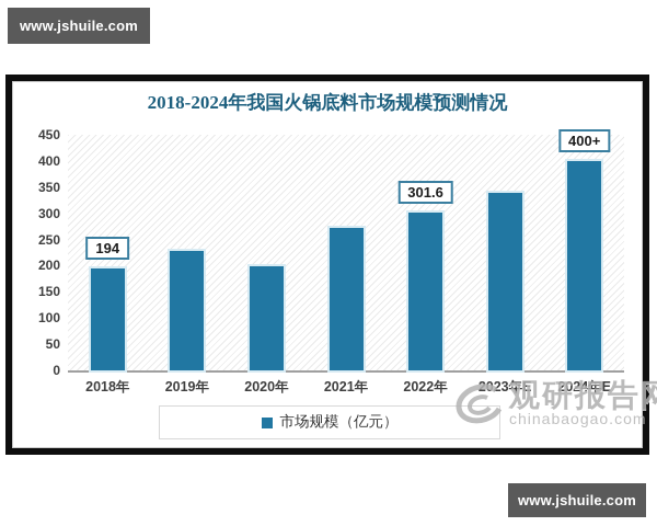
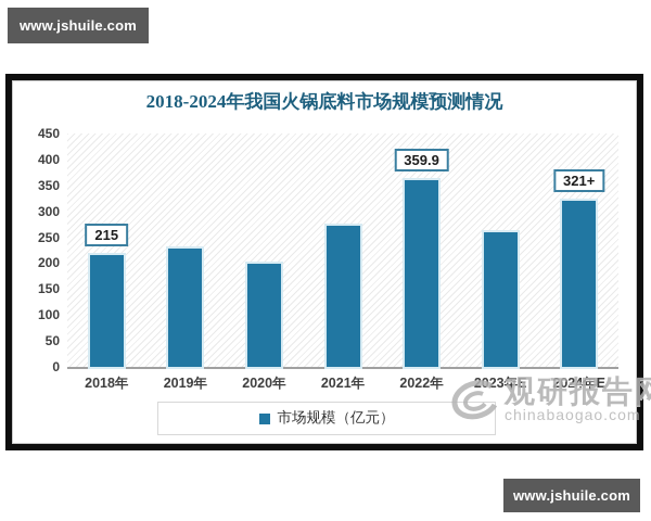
2018年: 194 -> 215
2022年: 301.6 -> 359.9
2023年E: 340 -> 260
2024年E: 400 -> 321
